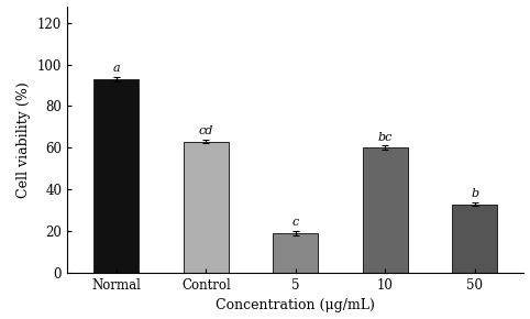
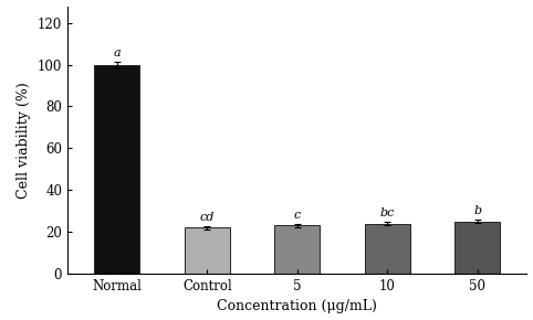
Normal: 93 -> 100
Control: 63 -> 22
5: 19 -> 23
10: 60 -> 24
50: 33 -> 25
